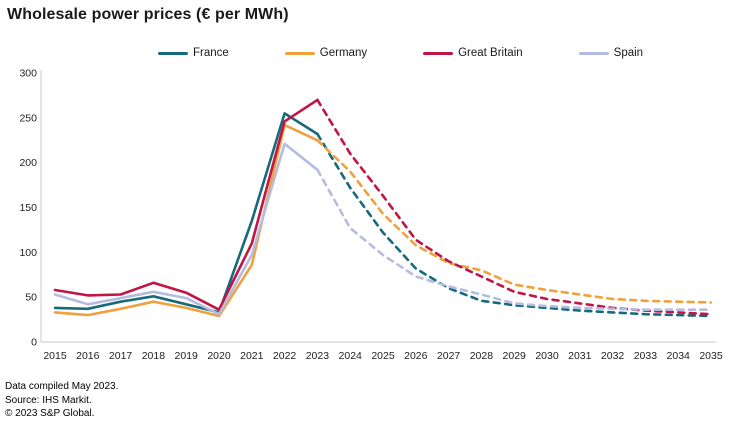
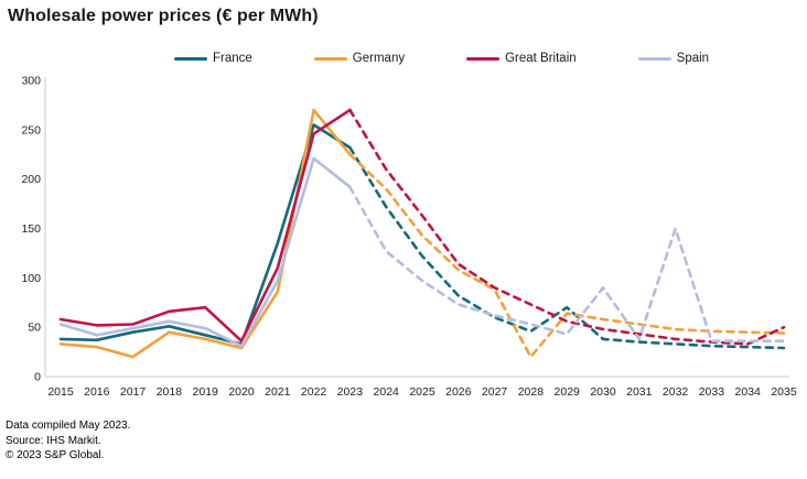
Germany/2017: 40 -> 20
Great Britain/2019: 60 -> 70
Germany/2022: 240 -> 270
Germany/2028: 80 -> 20
France/2029: 40 -> 70
Spain/2030: 40 -> 90
Spain/2032: 40 -> 150
Great Britain/2035: 30 -> 50
